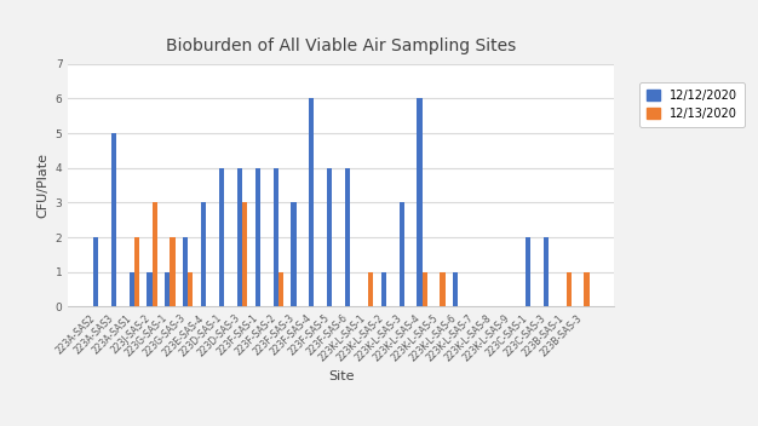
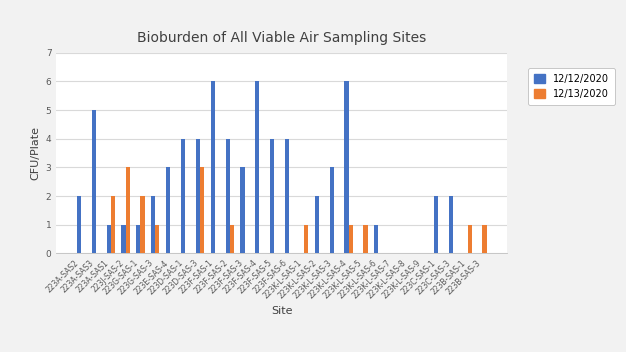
12/12/2020/223F-SAS-1: 4 -> 6
12/12/2020/223K-L-SAS-2: 1 -> 2
